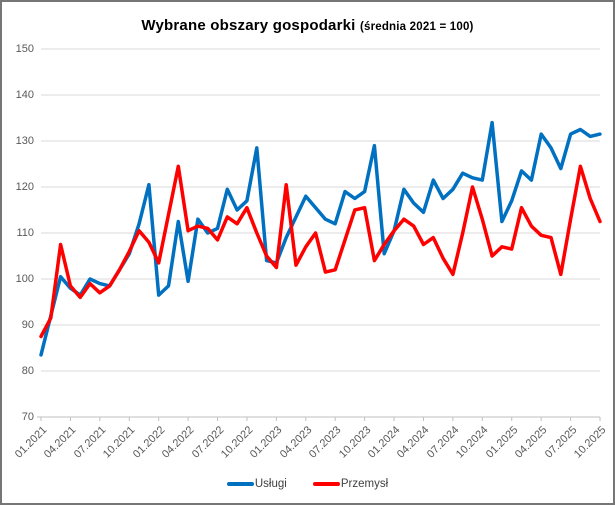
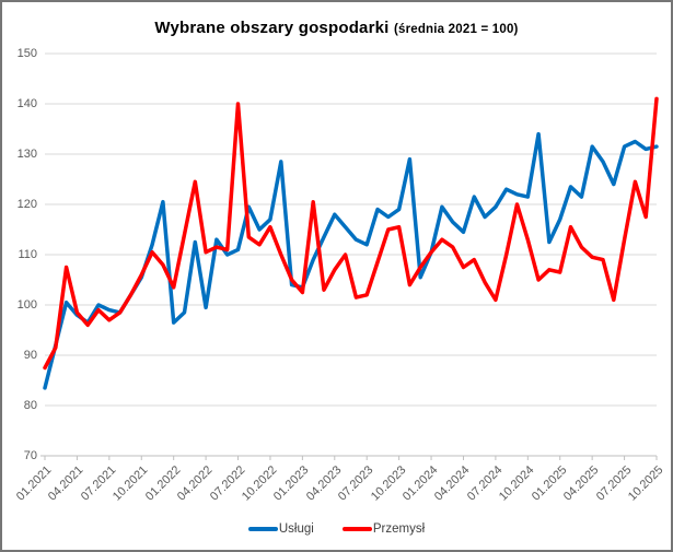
Przemysł/07.2022: 108 -> 140
Przemysł/10.2025: 112 -> 141
